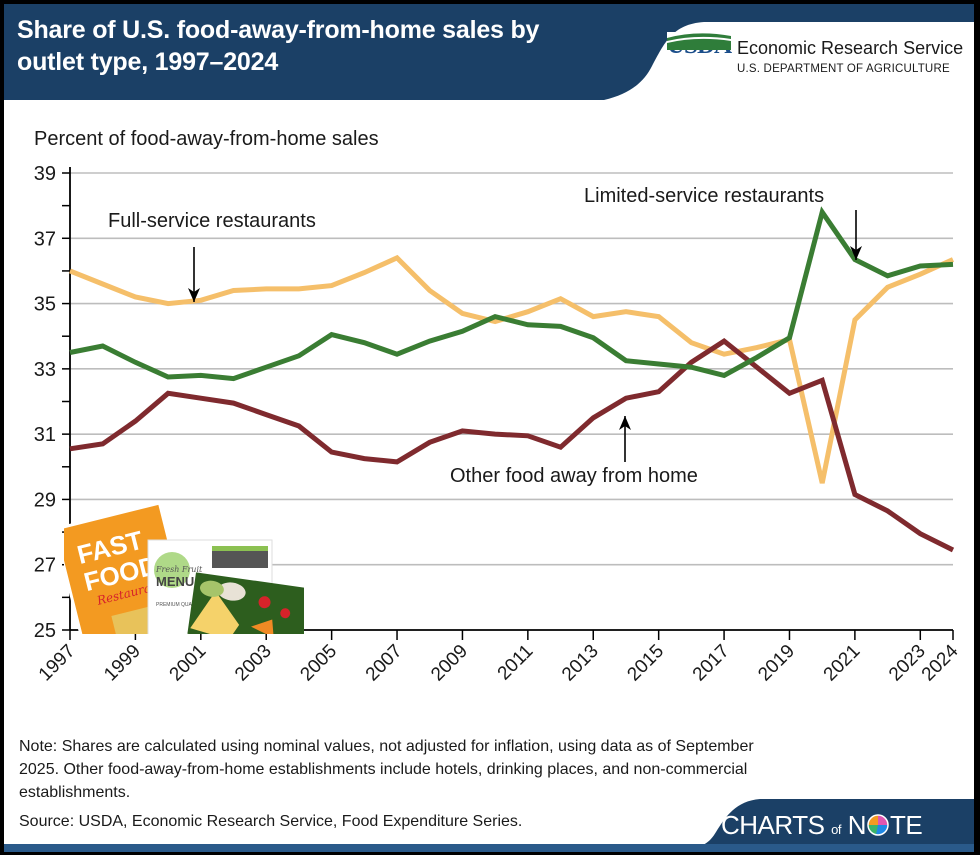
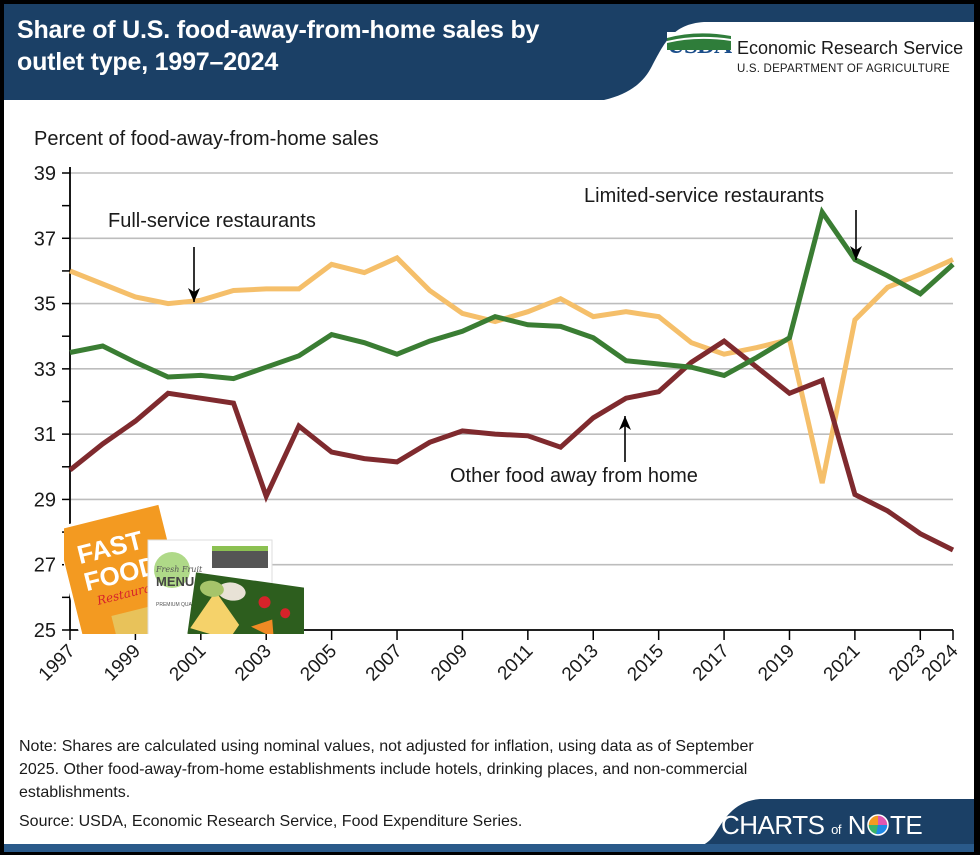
Other food away from home/1997: 30.6 -> 29.9
Other food away from home/2003: 31.6 -> 29.1
Full-service restaurants/2005: 35.5 -> 36.2
Limited-service restaurants/2023: 36.1 -> 35.3
